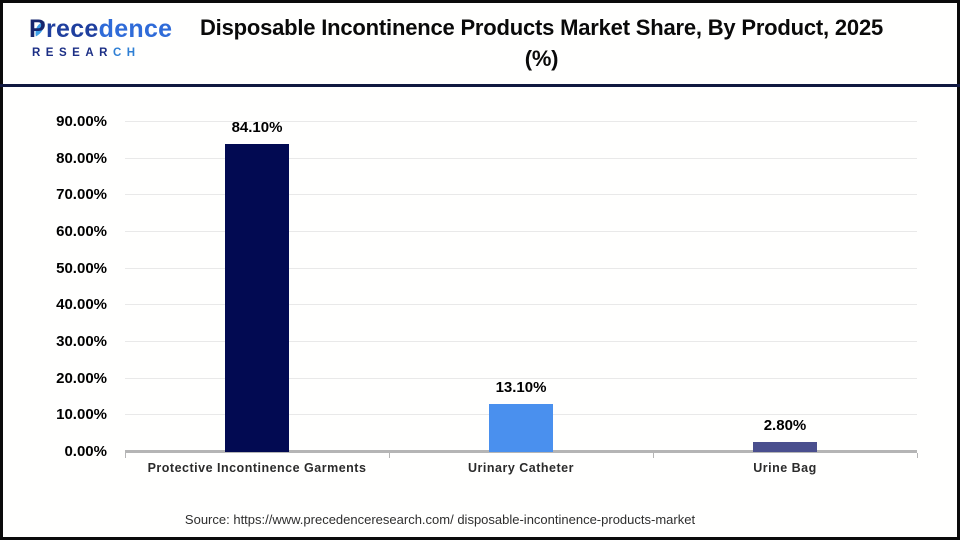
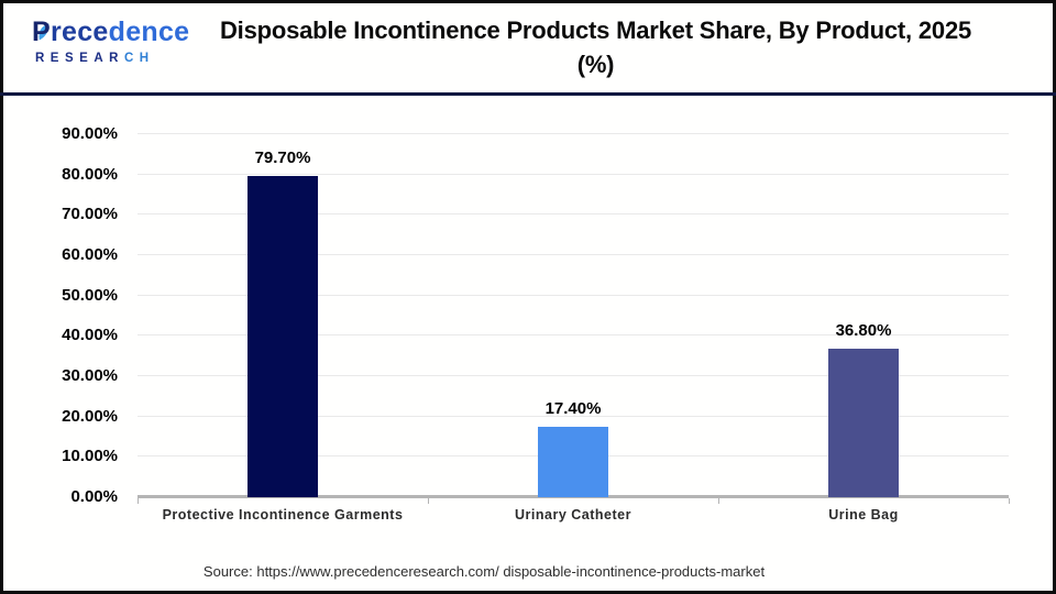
Protective Incontinence Garments: 84.10% -> 79.70%
Urinary Catheter: 13.10% -> 17.40%
Urine Bag: 2.80% -> 36.80%
